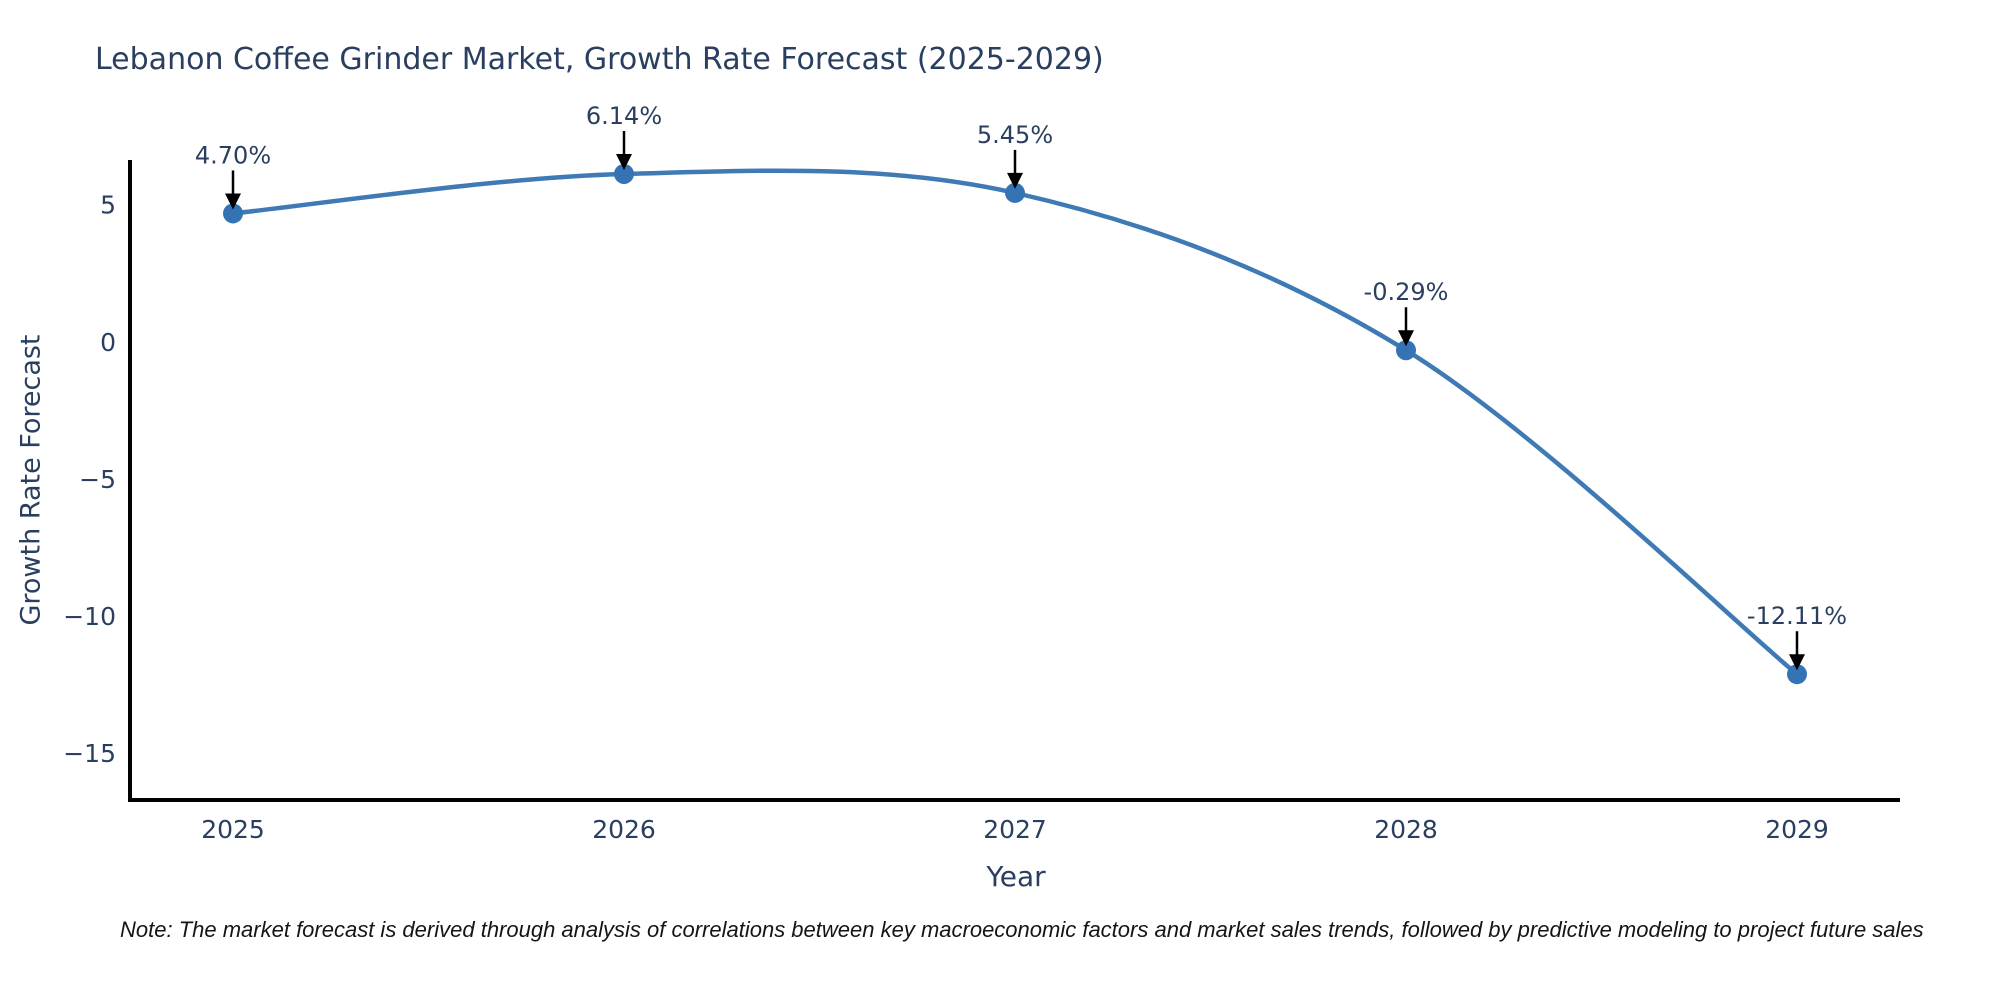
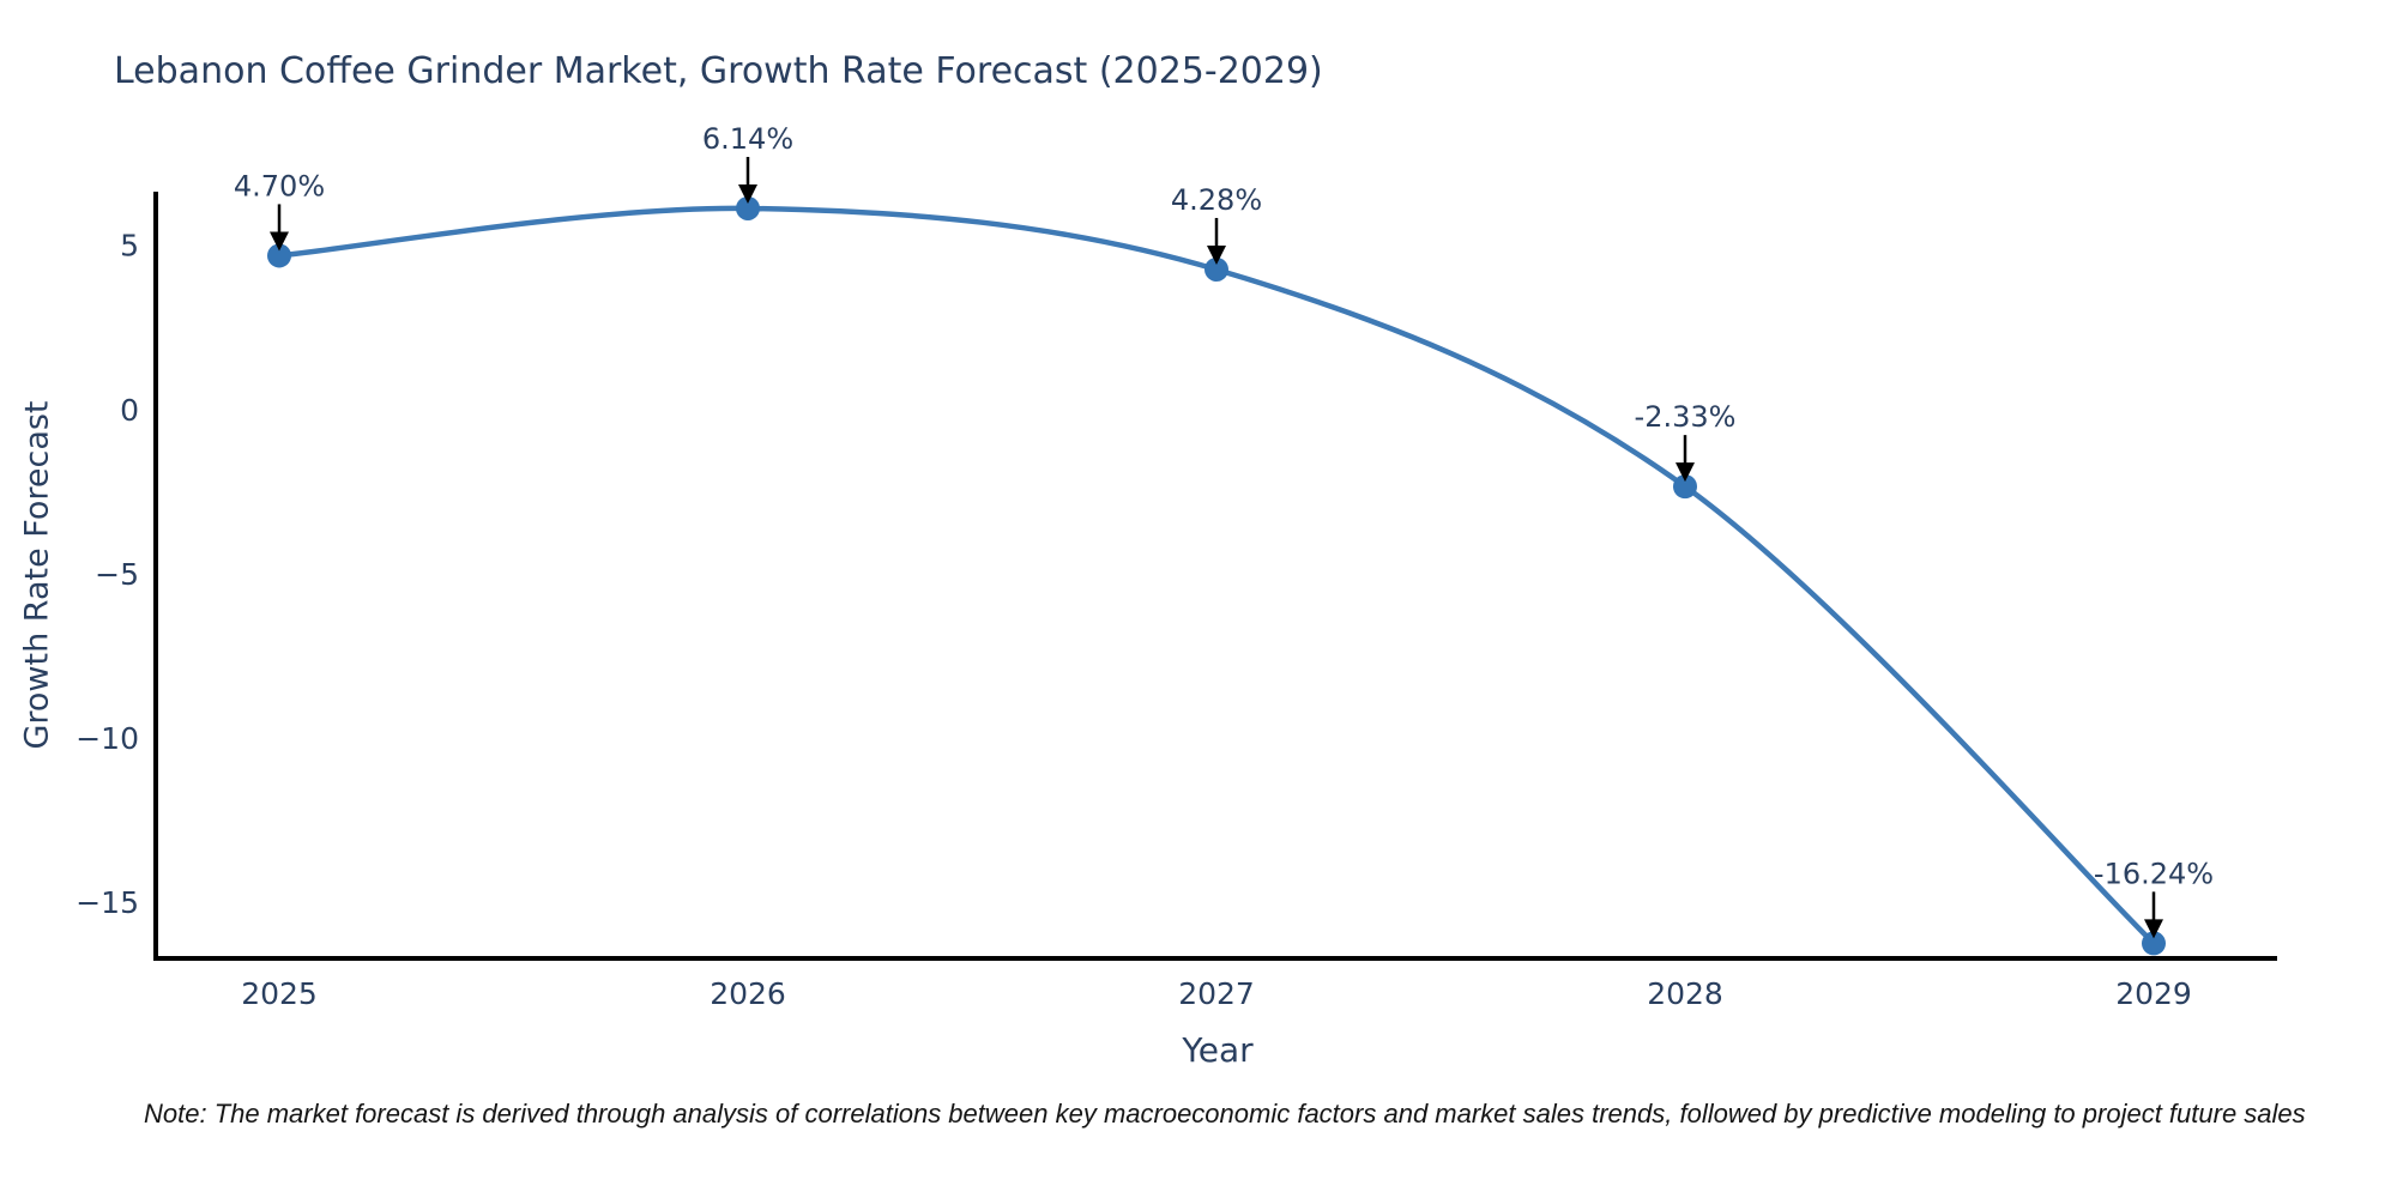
2027: 5.45% -> 4.28%
2028: -0.29% -> -2.33%
2029: -12.11% -> -16.24%
